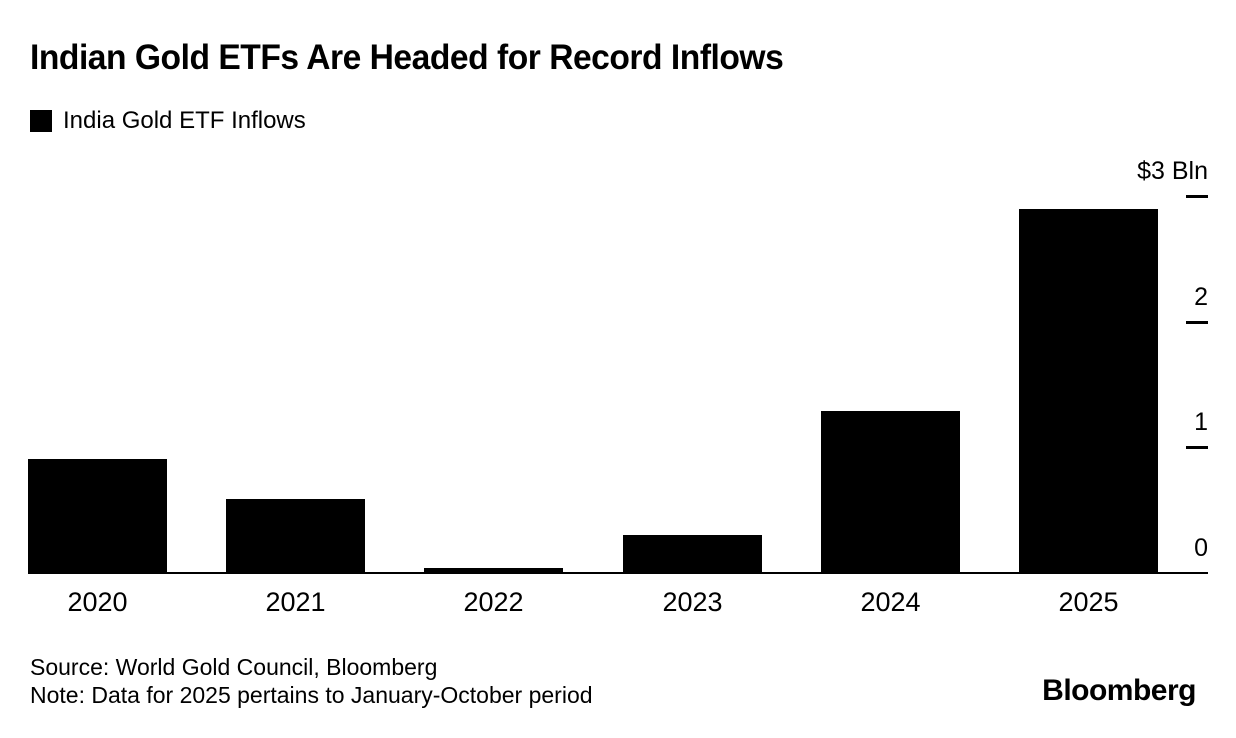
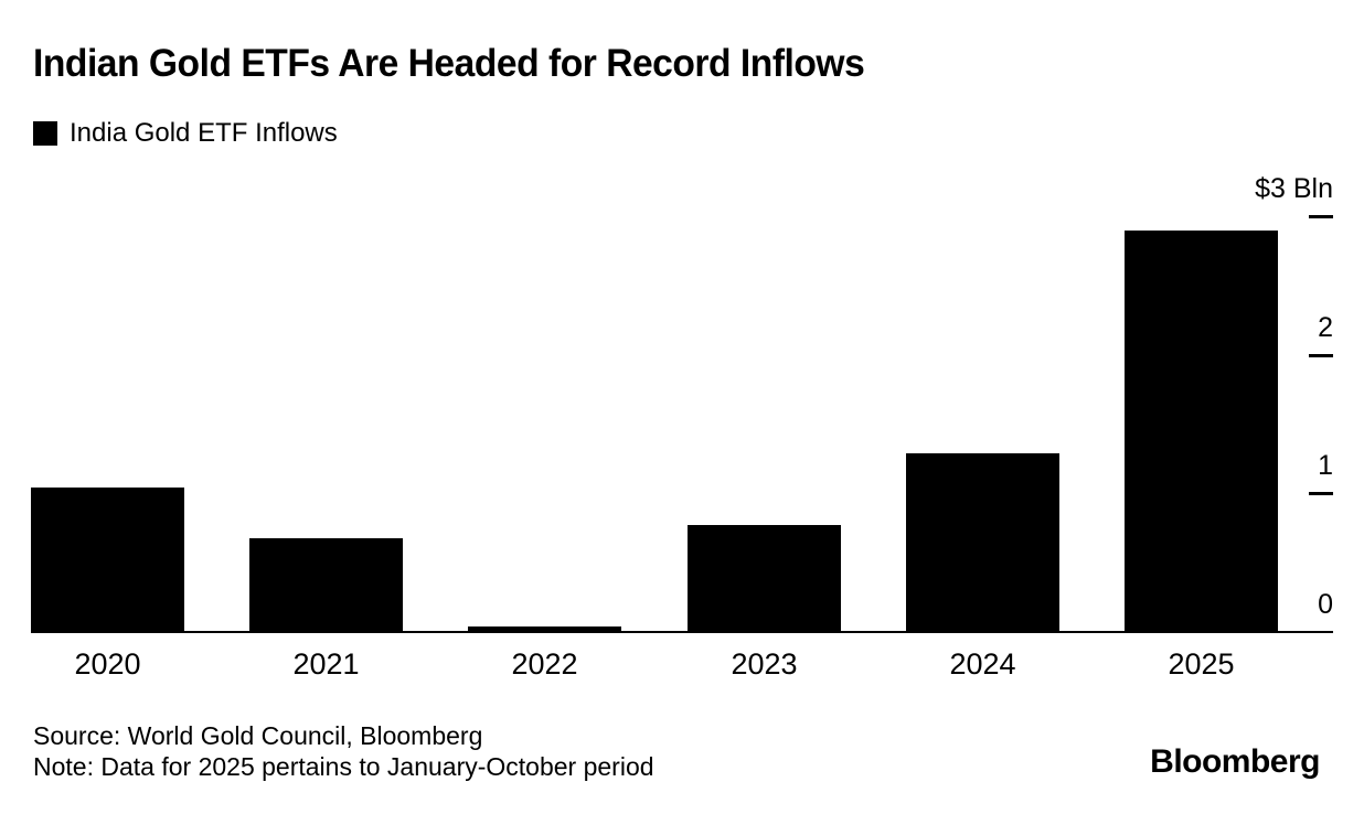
2020: 0.91 -> 1.04
2021: 0.59 -> 0.68
2023: 0.30 -> 0.77
